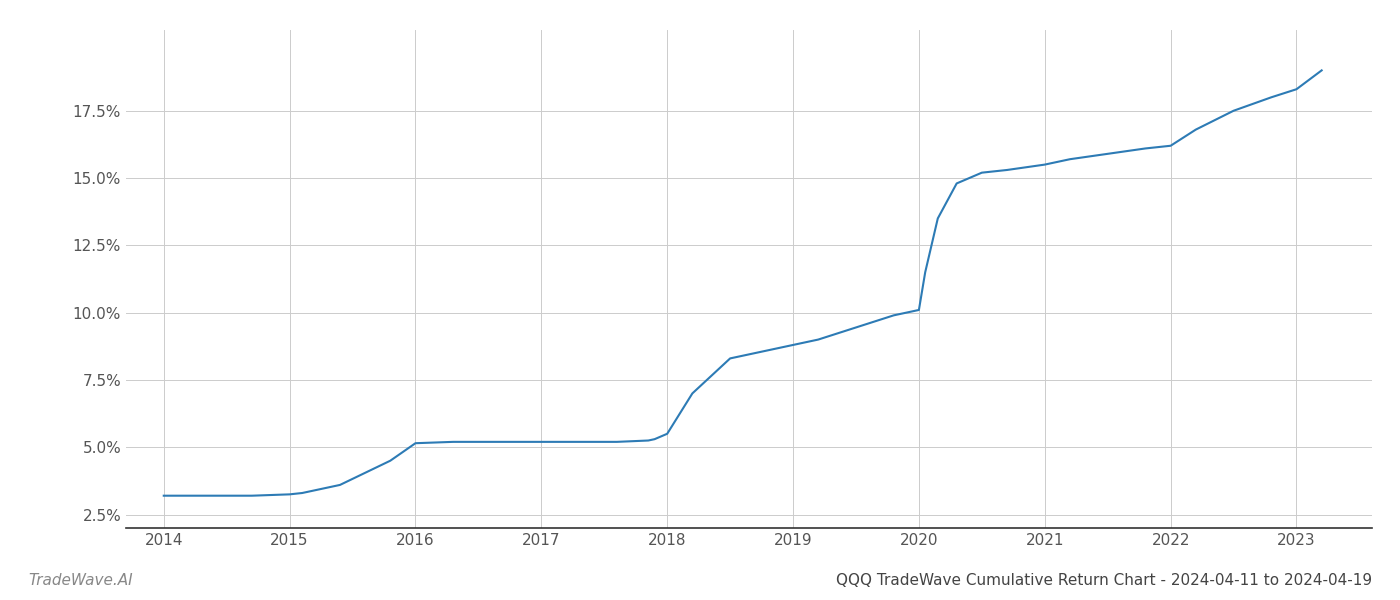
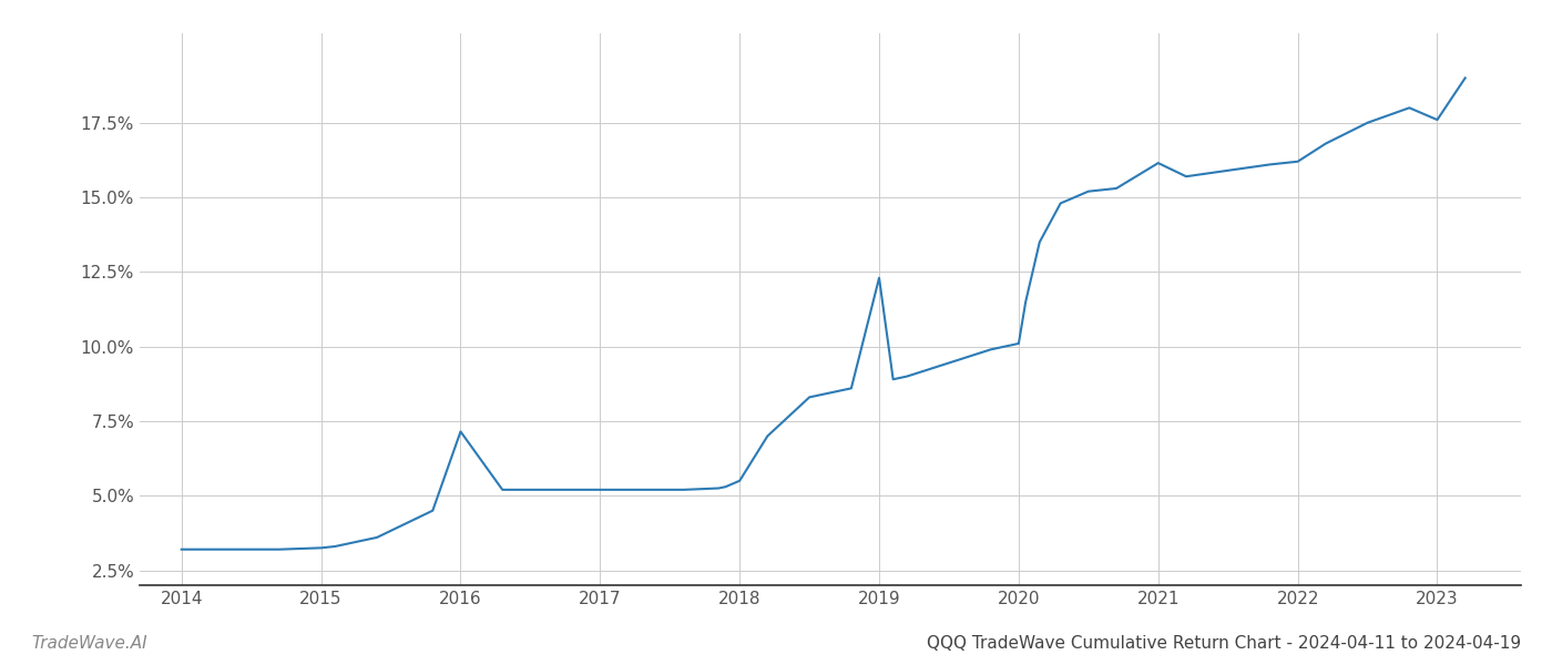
2016: 5.15% -> 7.15%
2019: 8.80% -> 12.30%
2021: 15.50% -> 16.15%
2023: 18.30% -> 17.60%
